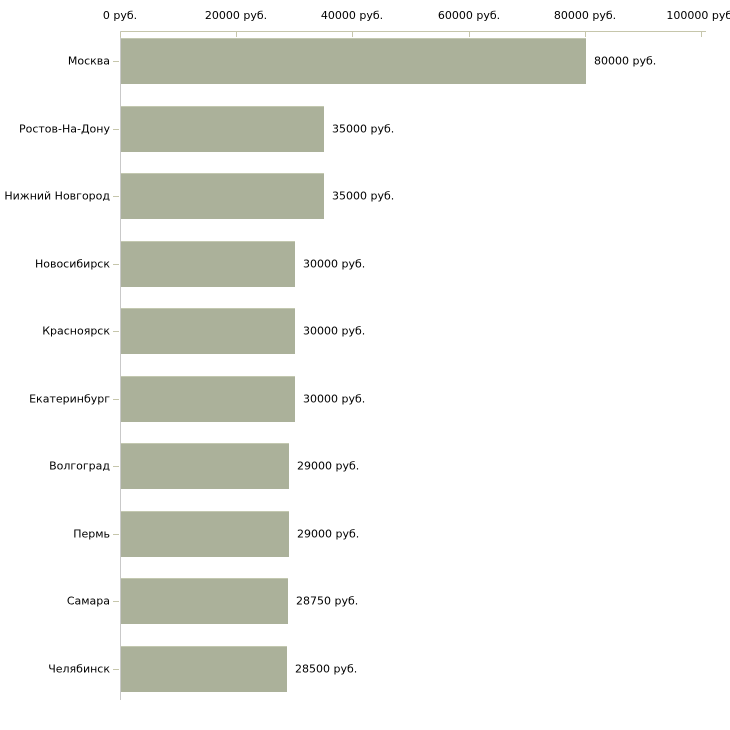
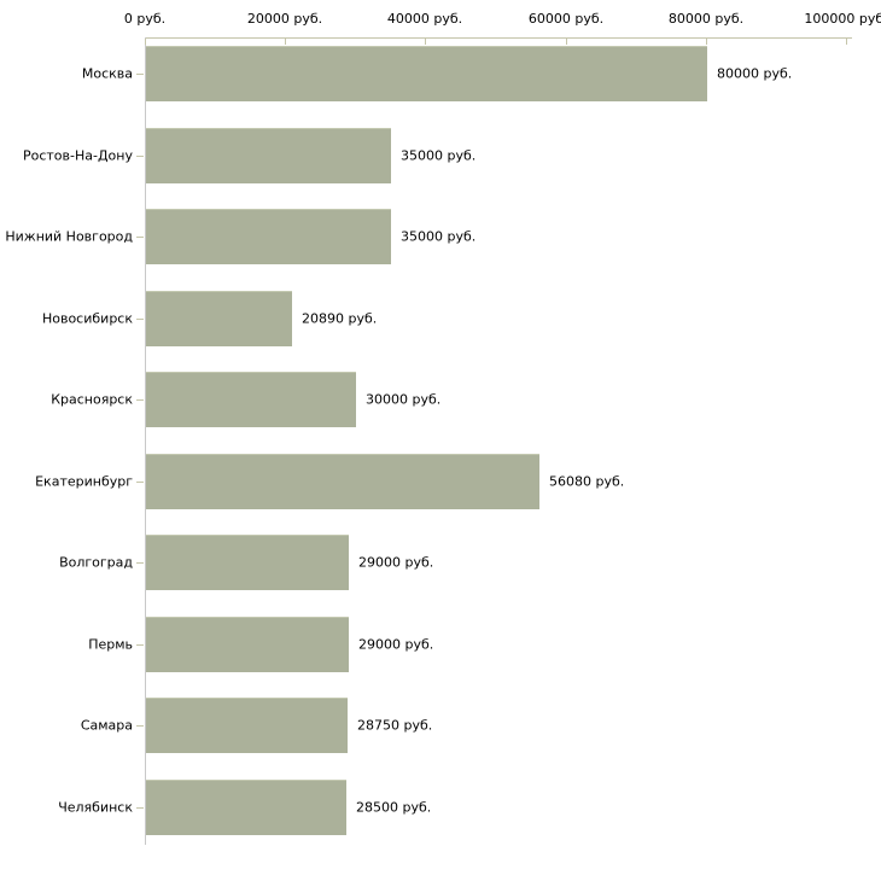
Новосибирск: 30000 -> 20890
Екатеринбург: 30000 -> 56080
